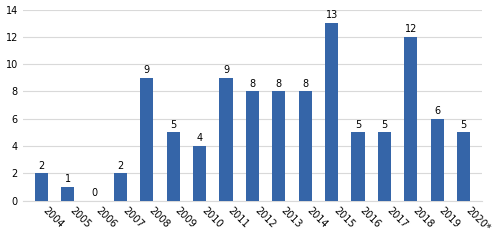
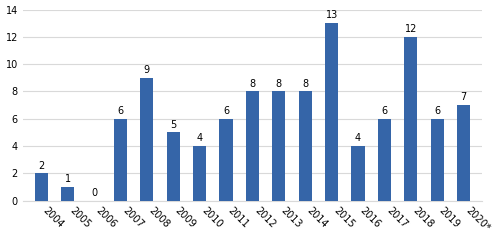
2007: 2 -> 6
2011: 9 -> 6
2016: 5 -> 4
2017: 5 -> 6
2020*: 5 -> 7
